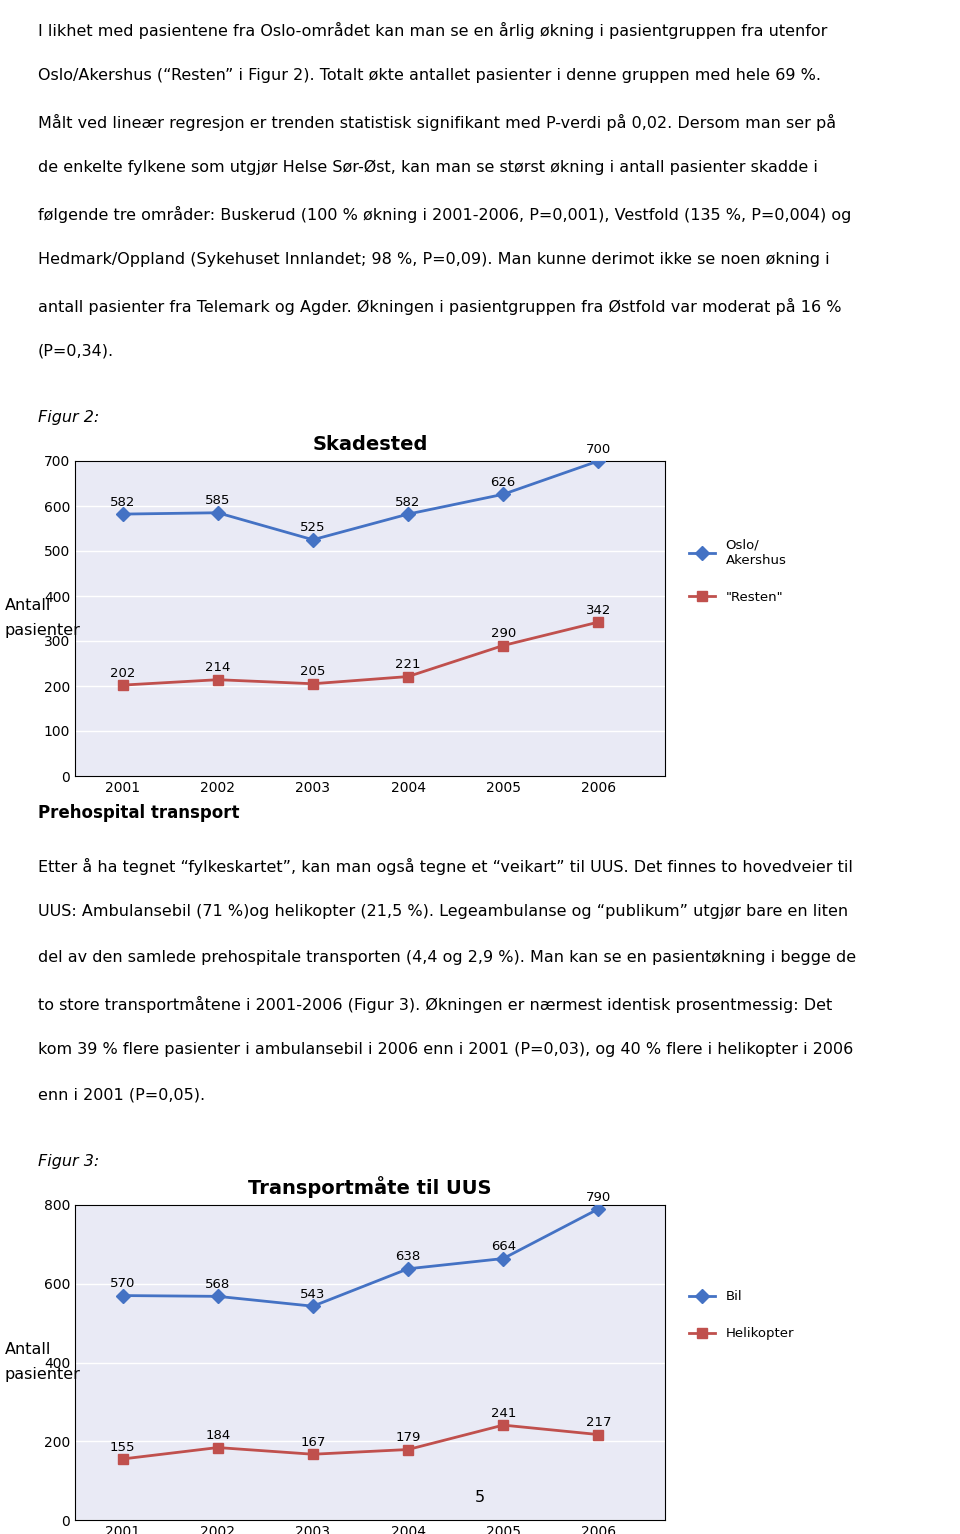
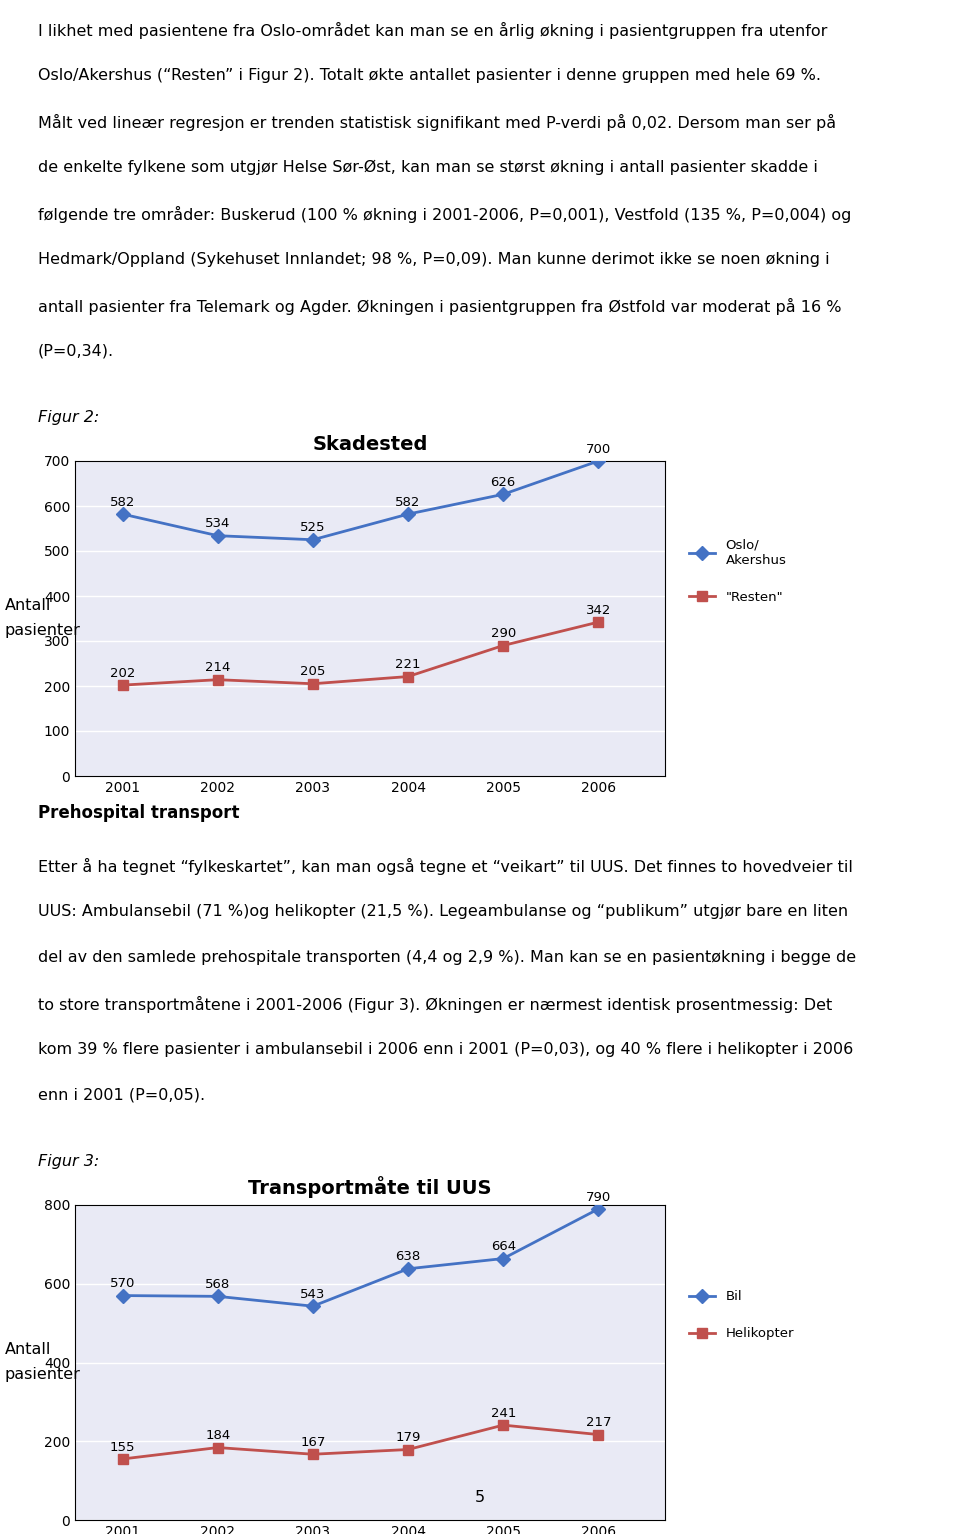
Skadested/Oslo/ Akershus/2002: 585 -> 534
